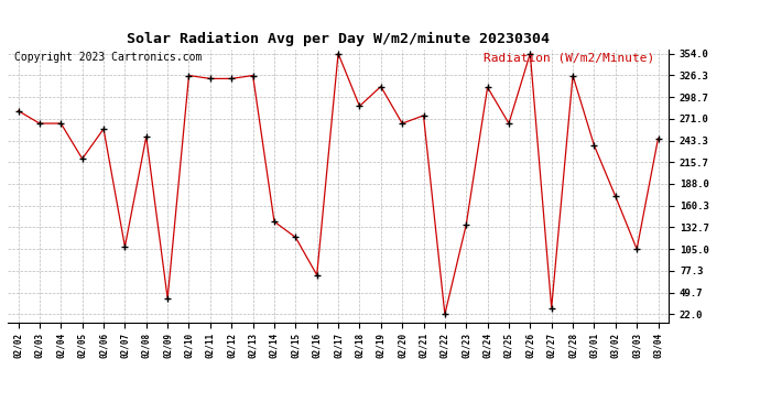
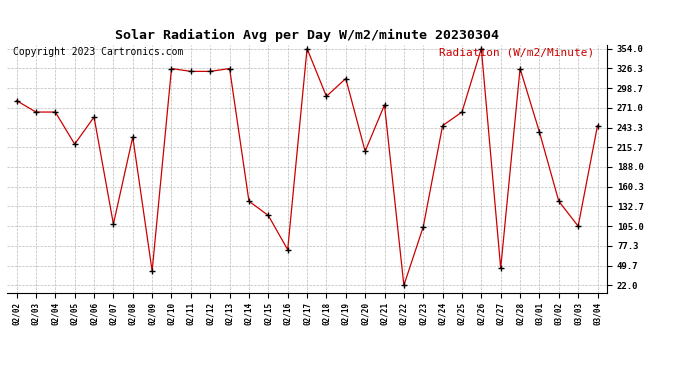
02/08: 248 -> 230
02/20: 265 -> 210
02/23: 136 -> 104
02/24: 311 -> 246
02/27: 30 -> 46
03/02: 172 -> 140
